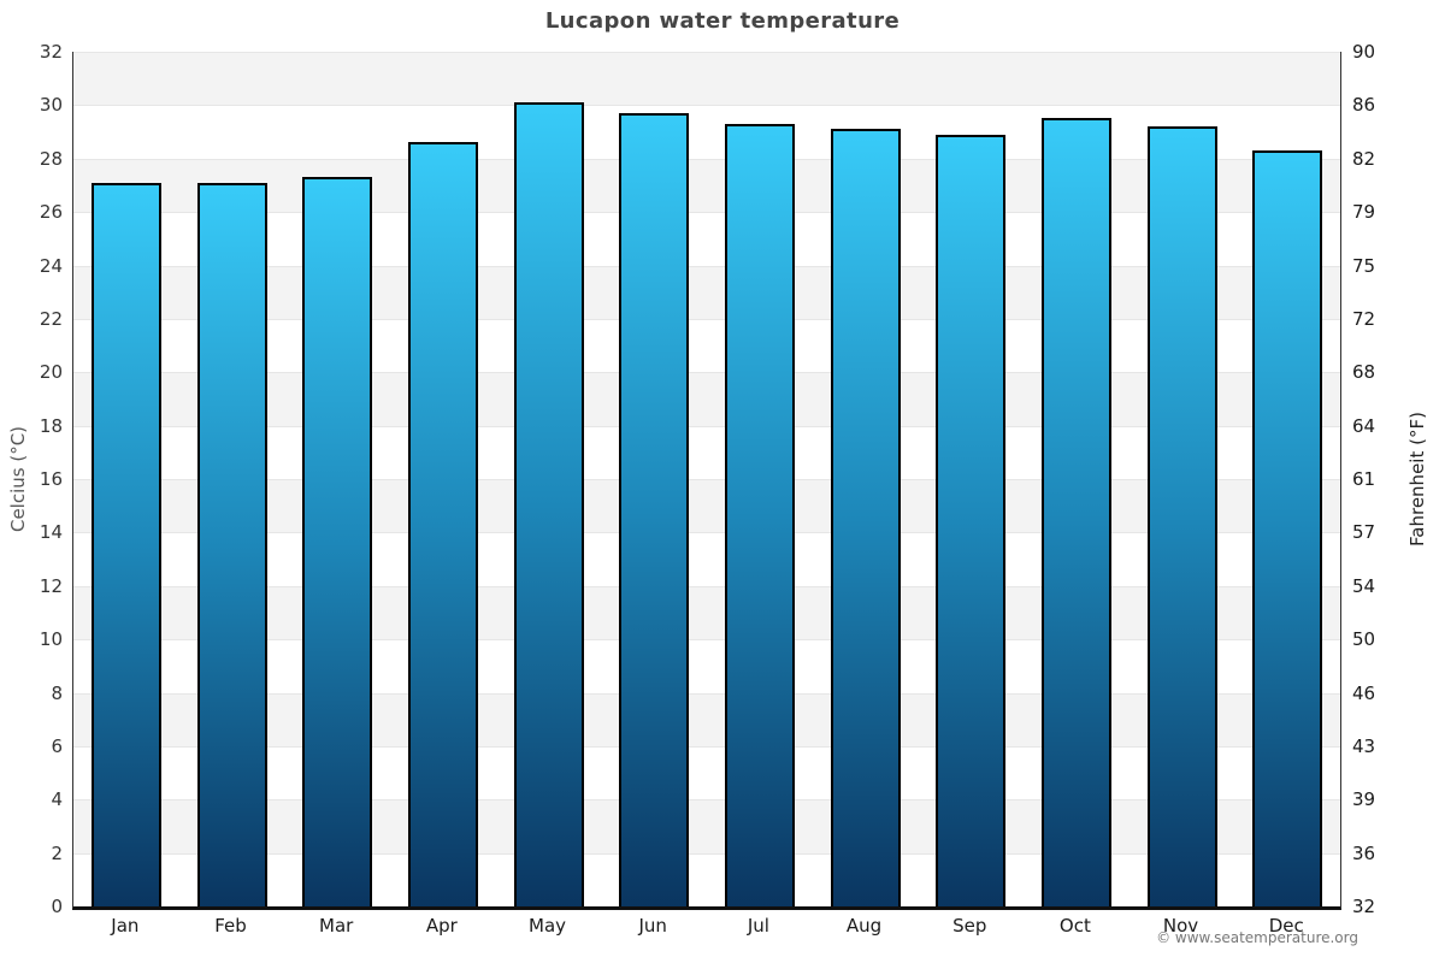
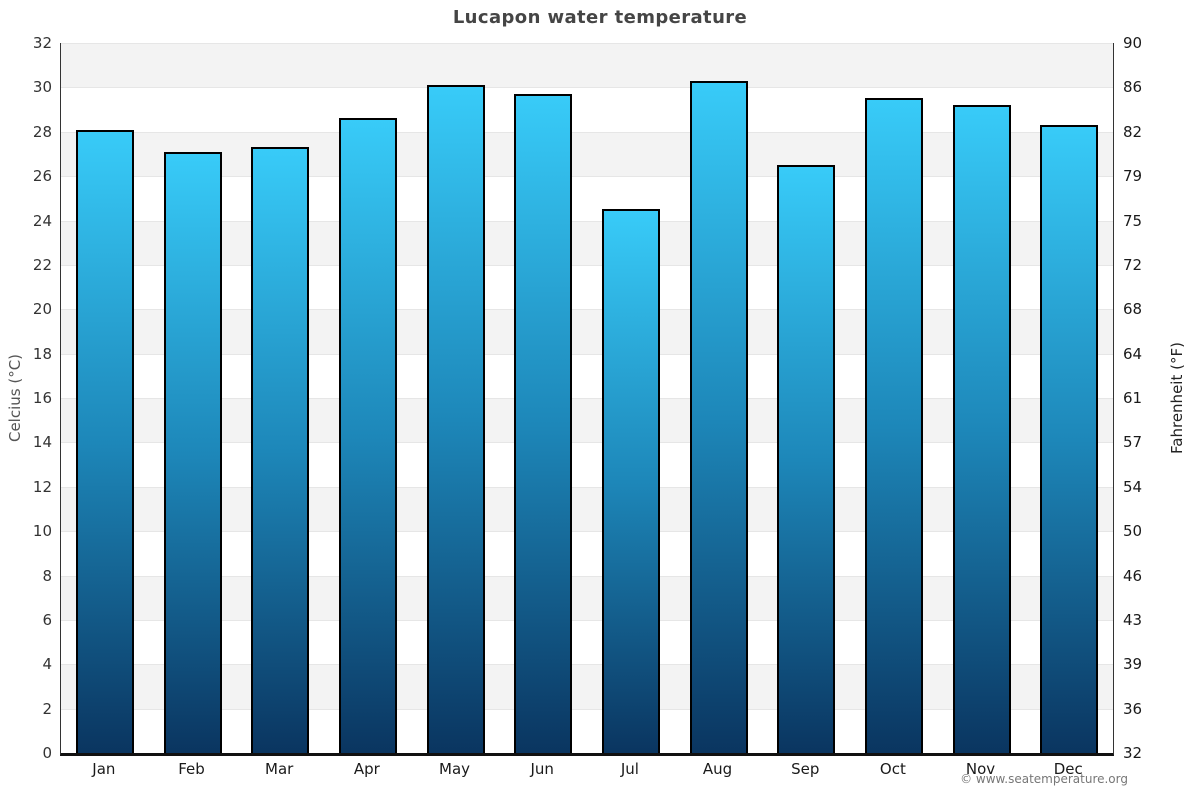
Jan: 27.1 -> 28.1
Jul: 29.3 -> 24.5
Aug: 29.1 -> 30.3
Sep: 28.9 -> 26.5
